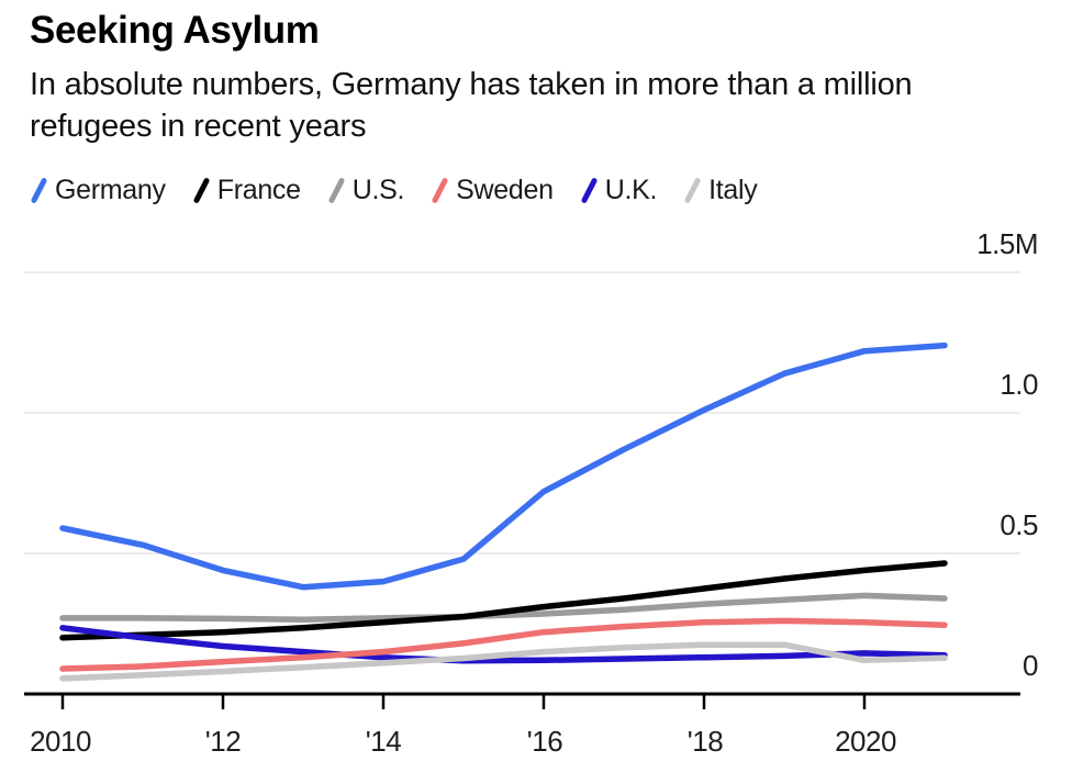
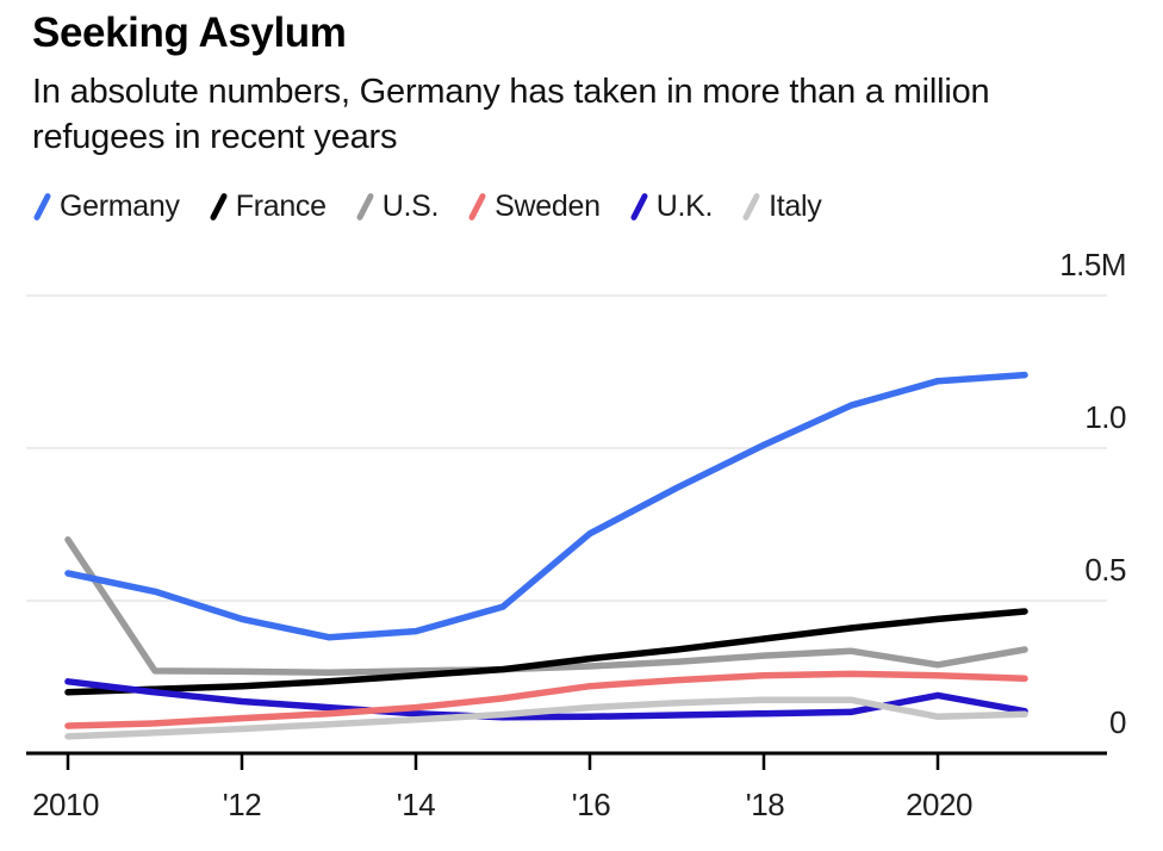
U.S./2010: 0.27M -> 0.70M
U.S./2020: 0.35M -> 0.29M
U.K./2020: 0.14M -> 0.19M
